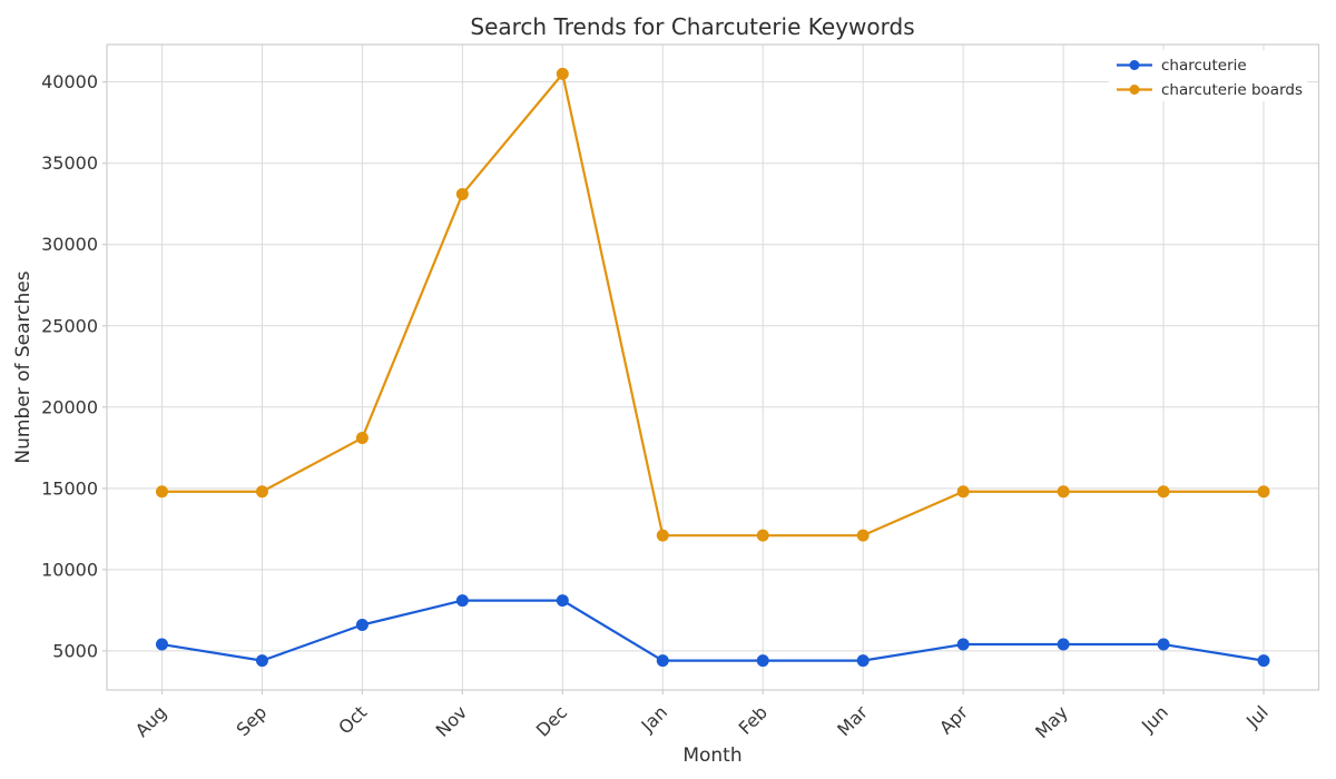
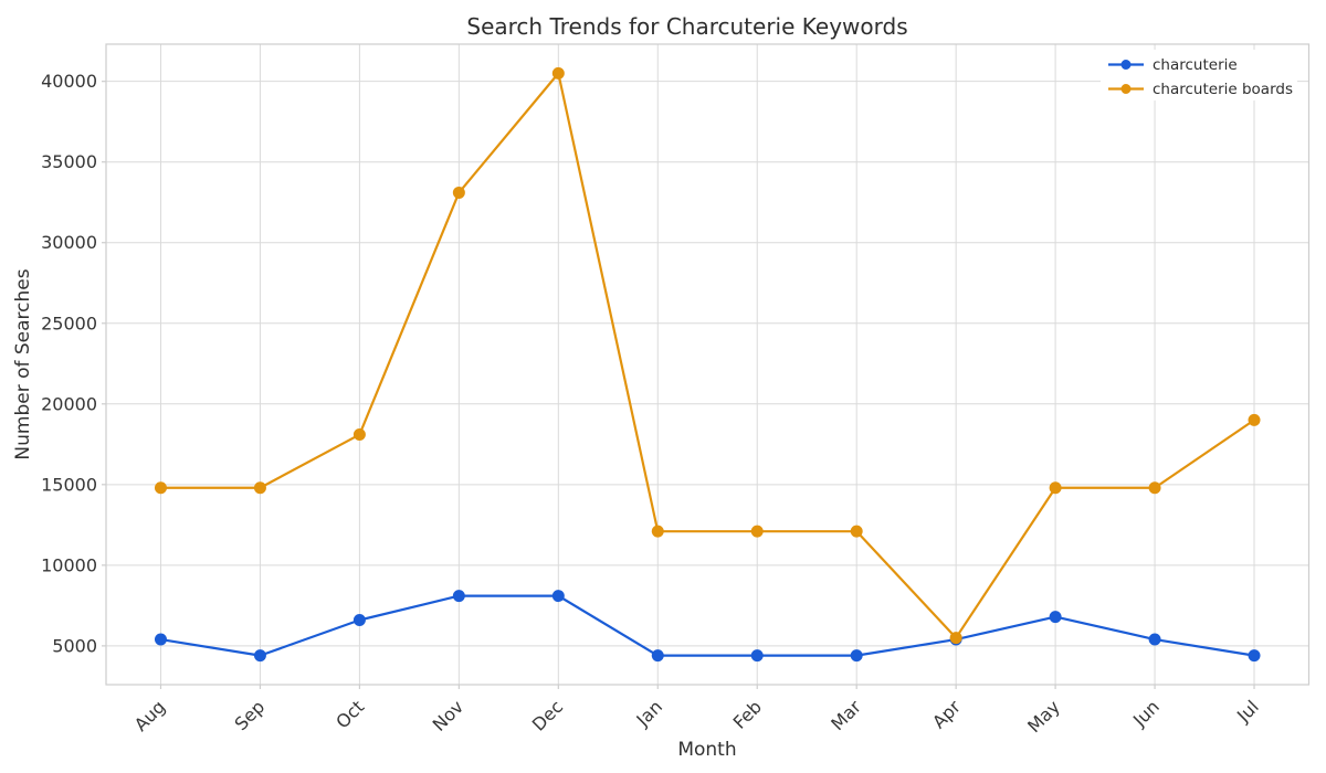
charcuterie boards/Apr: 14800 -> 5500
charcuterie/May: 5400 -> 6800
charcuterie boards/Jul: 14800 -> 19000
